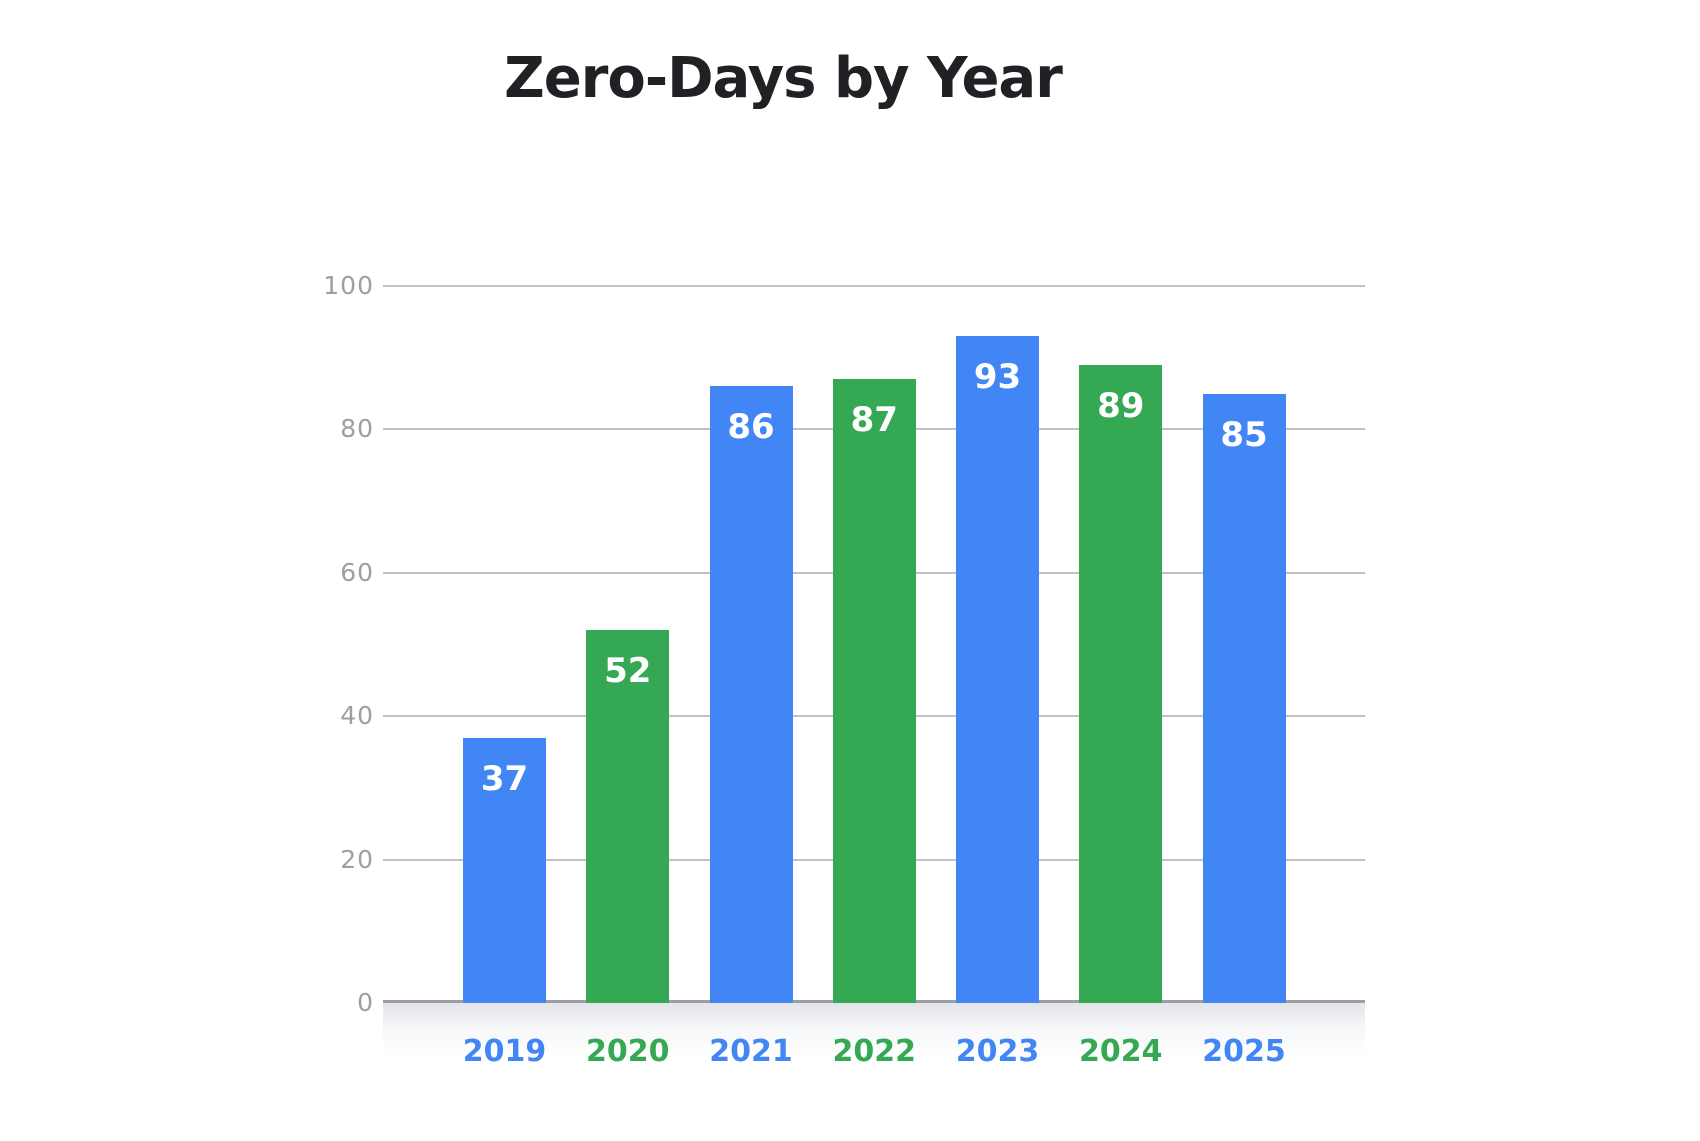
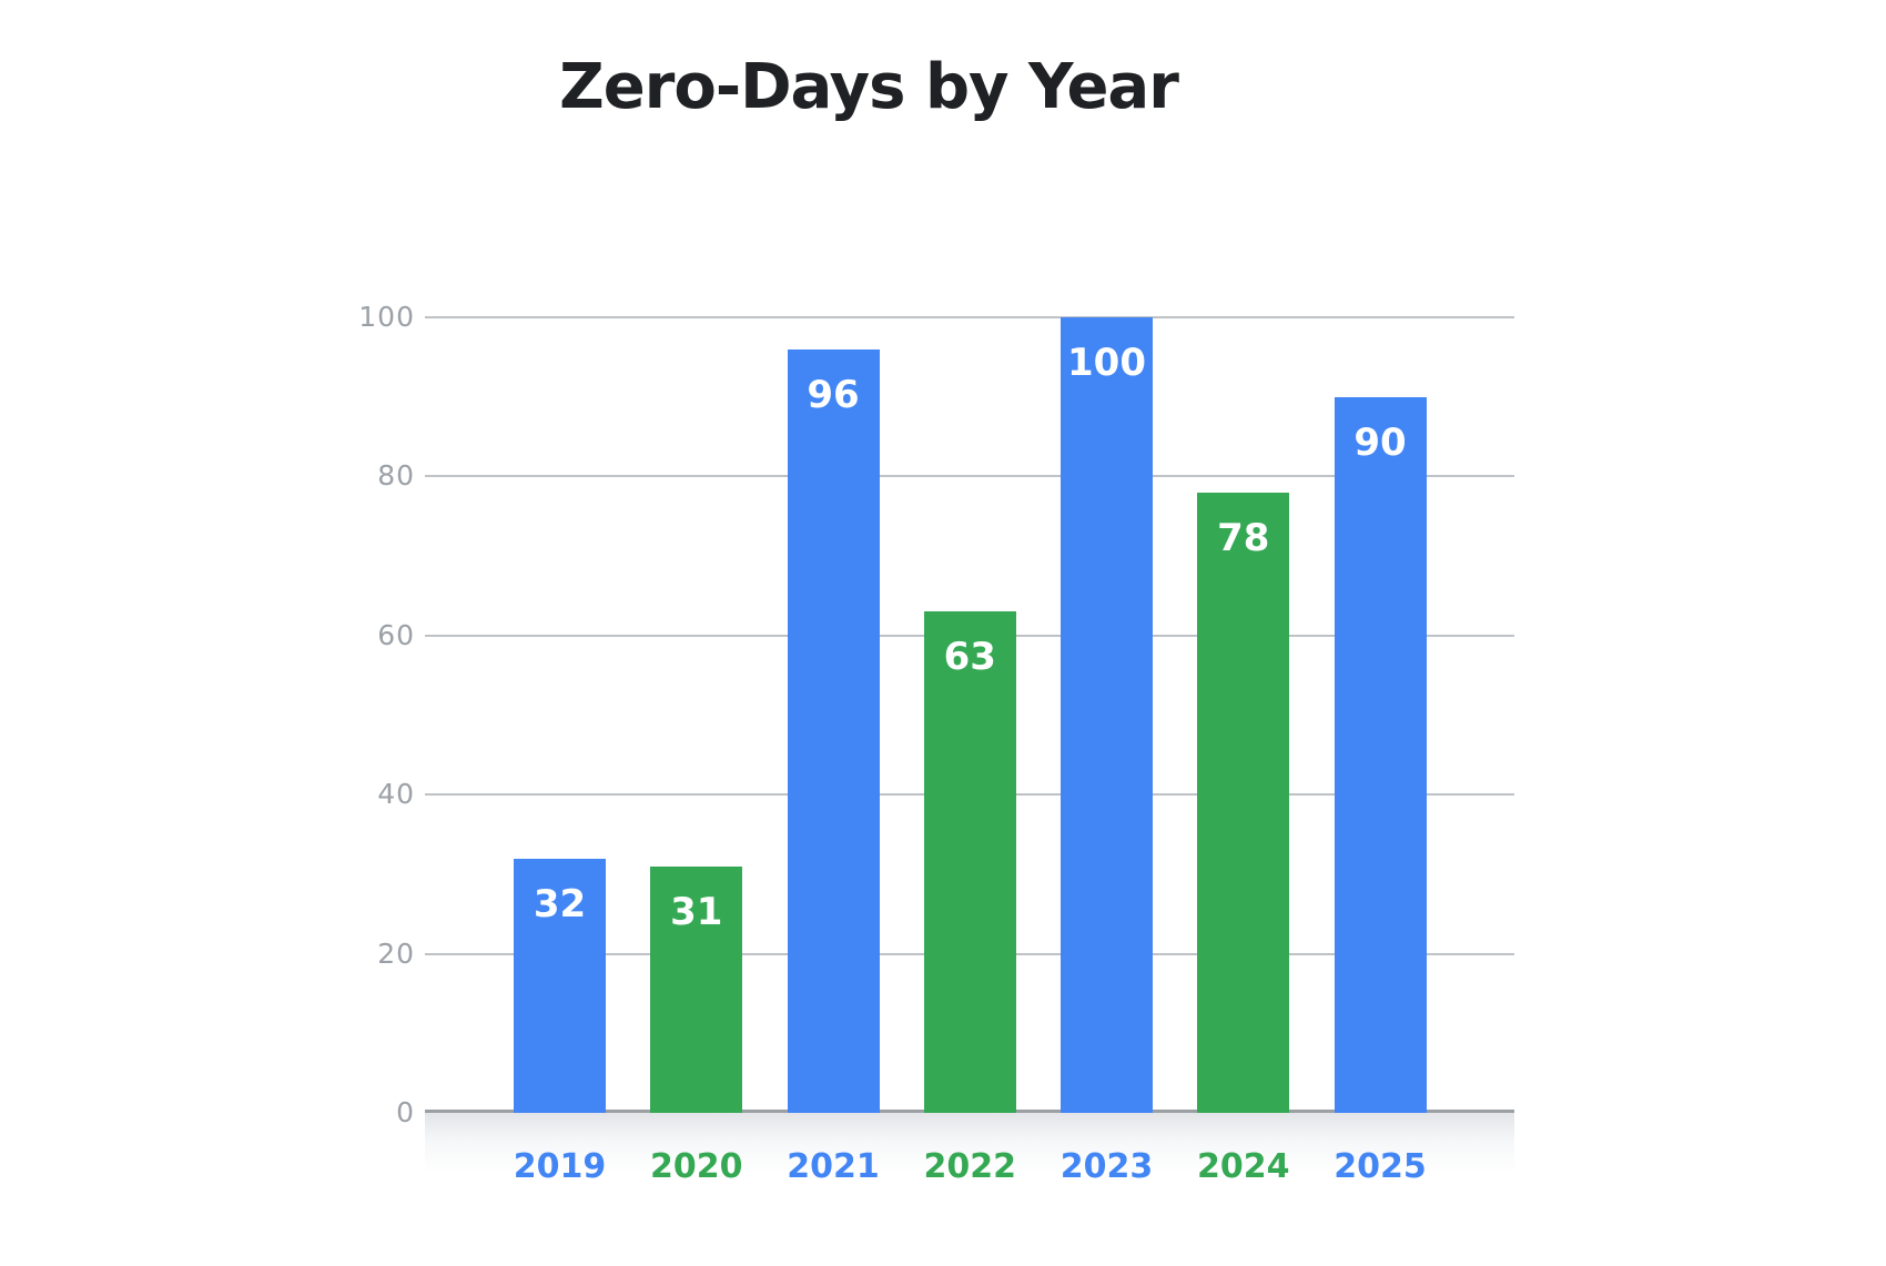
2019: 37 -> 32
2020: 52 -> 31
2021: 86 -> 96
2022: 87 -> 63
2023: 93 -> 100
2024: 89 -> 78
2025: 85 -> 90
